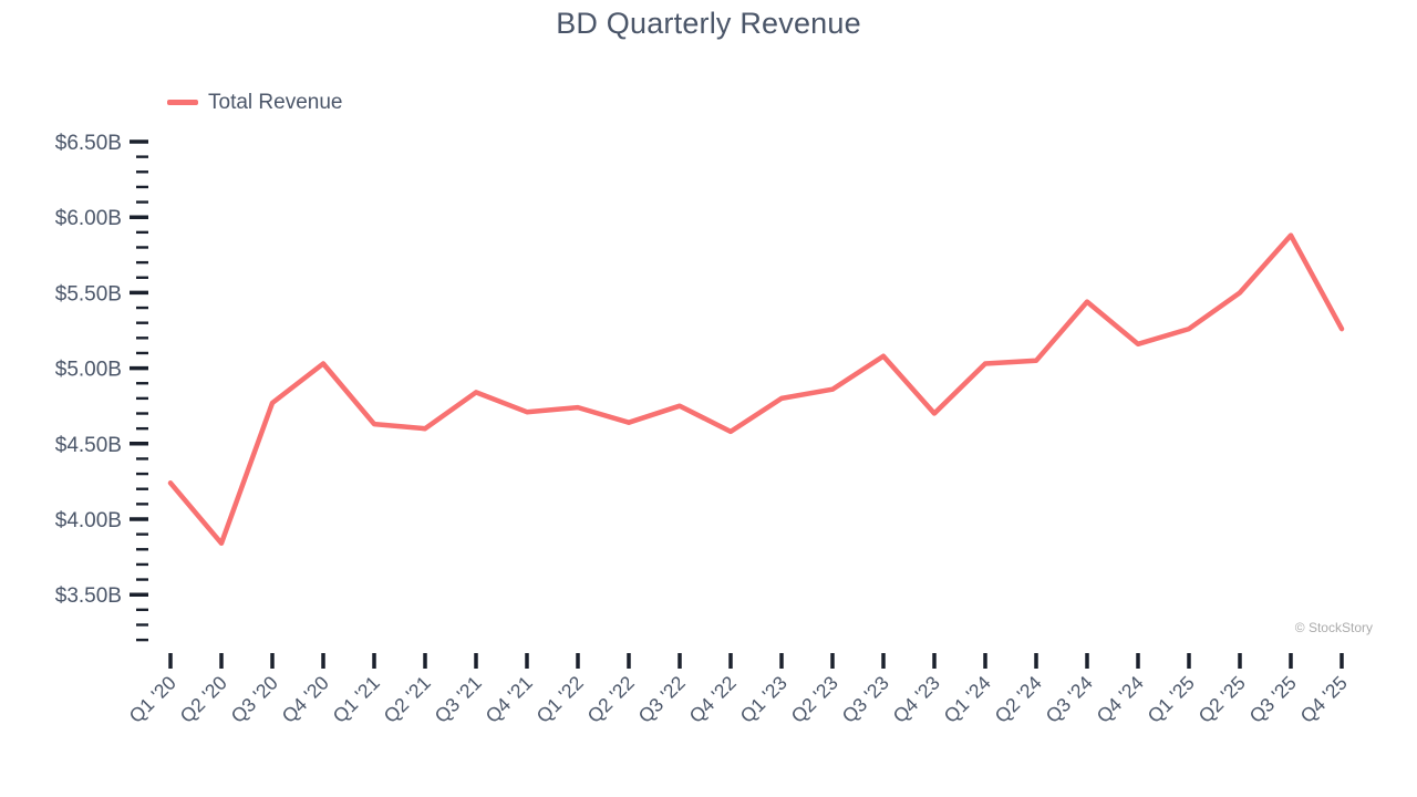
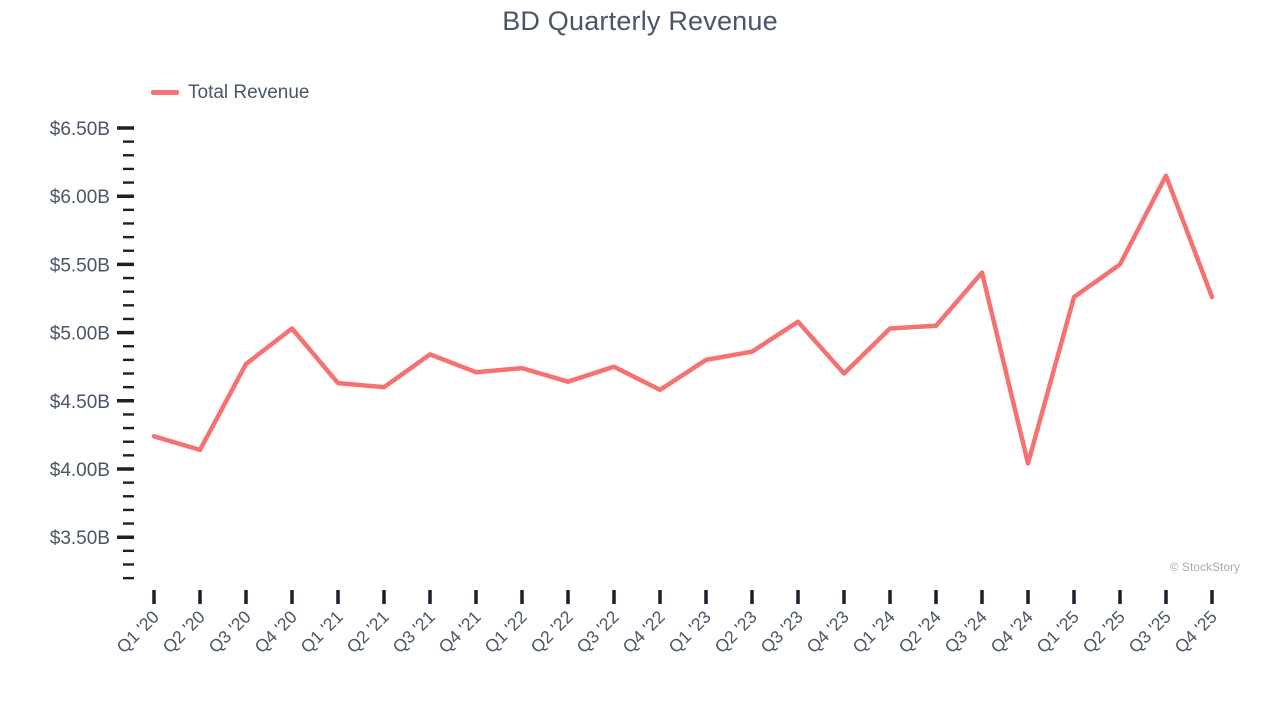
Q2 '20: $3.84B -> $4.14B
Q4 '24: $5.16B -> $4.04B
Q3 '25: $5.88B -> $6.15B
